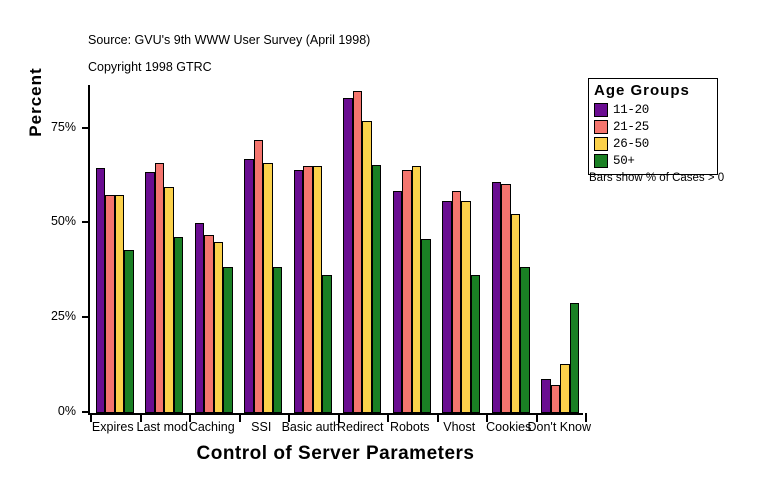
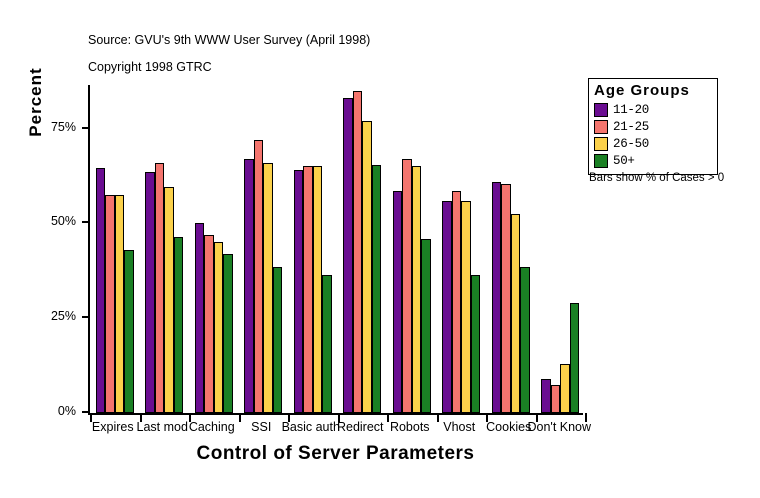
50+/Caching: 38% -> 42%
21-25/Robots: 64% -> 67%
